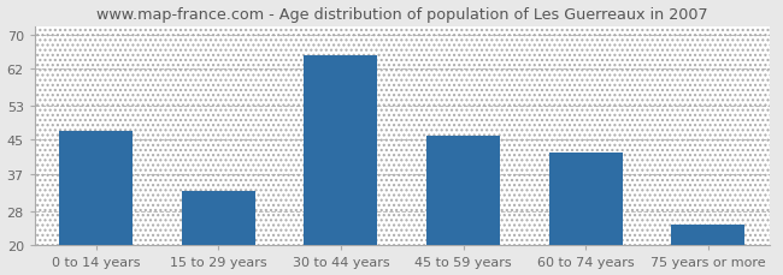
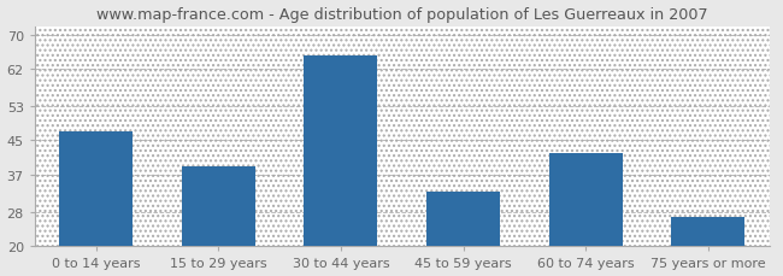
15 to 29 years: 33 -> 39
45 to 59 years: 46 -> 33
75 years or more: 25 -> 27
